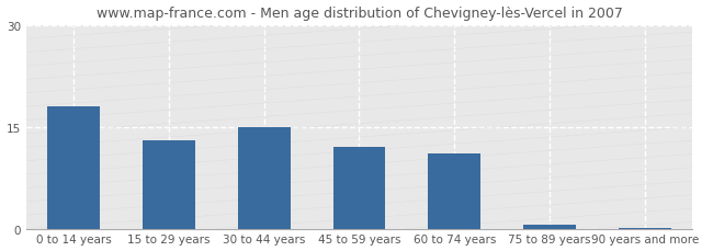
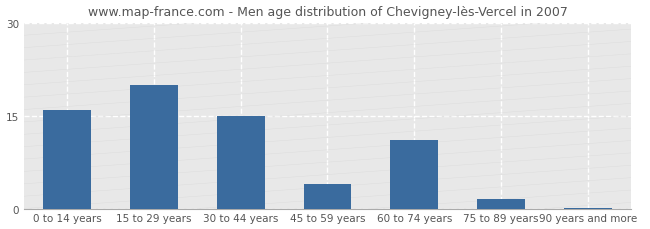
0 to 14 years: 18.0 -> 16.0
15 to 29 years: 13.0 -> 20.0
45 to 59 years: 12.0 -> 4.0
75 to 89 years: 0.6 -> 1.6
